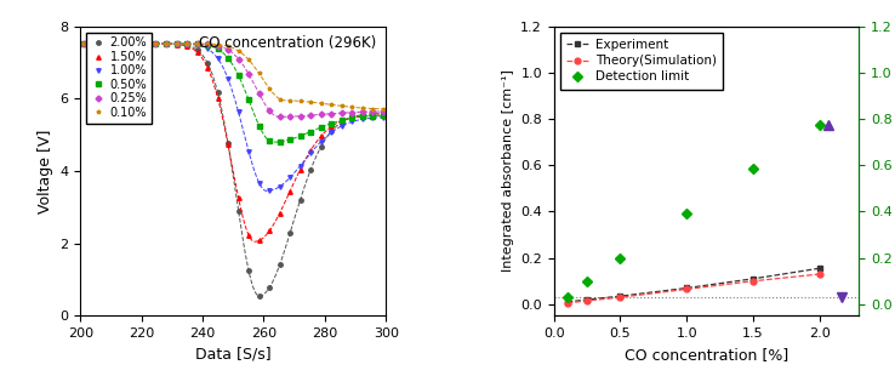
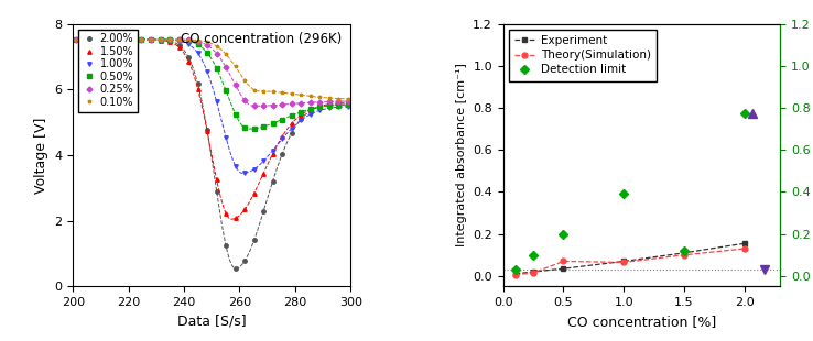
Theory(Simulation)/0.5: 0.03 -> 0.07
Detection limit/1.5: 0.58 -> 0.12
